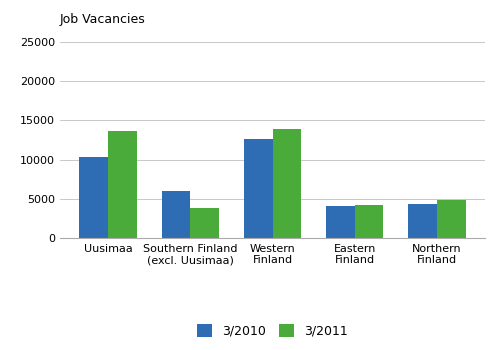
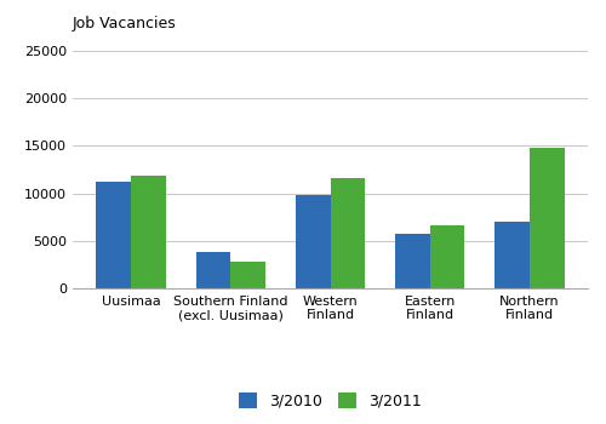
3/2010/Uusimaa: 10300 -> 11200
3/2011/Uusimaa: 13700 -> 11800
3/2010/Southern Finland (excl. Uusimaa): 6000 -> 3800
3/2011/Southern Finland (excl. Uusimaa): 3800 -> 2800
3/2010/Western Finland: 12600 -> 9800
3/2011/Western Finland: 13900 -> 11600
3/2010/Eastern Finland: 4100 -> 5800
3/2011/Eastern Finland: 4200 -> 6600
3/2010/Northern Finland: 4400 -> 7000
3/2011/Northern Finland: 4800 -> 14800
